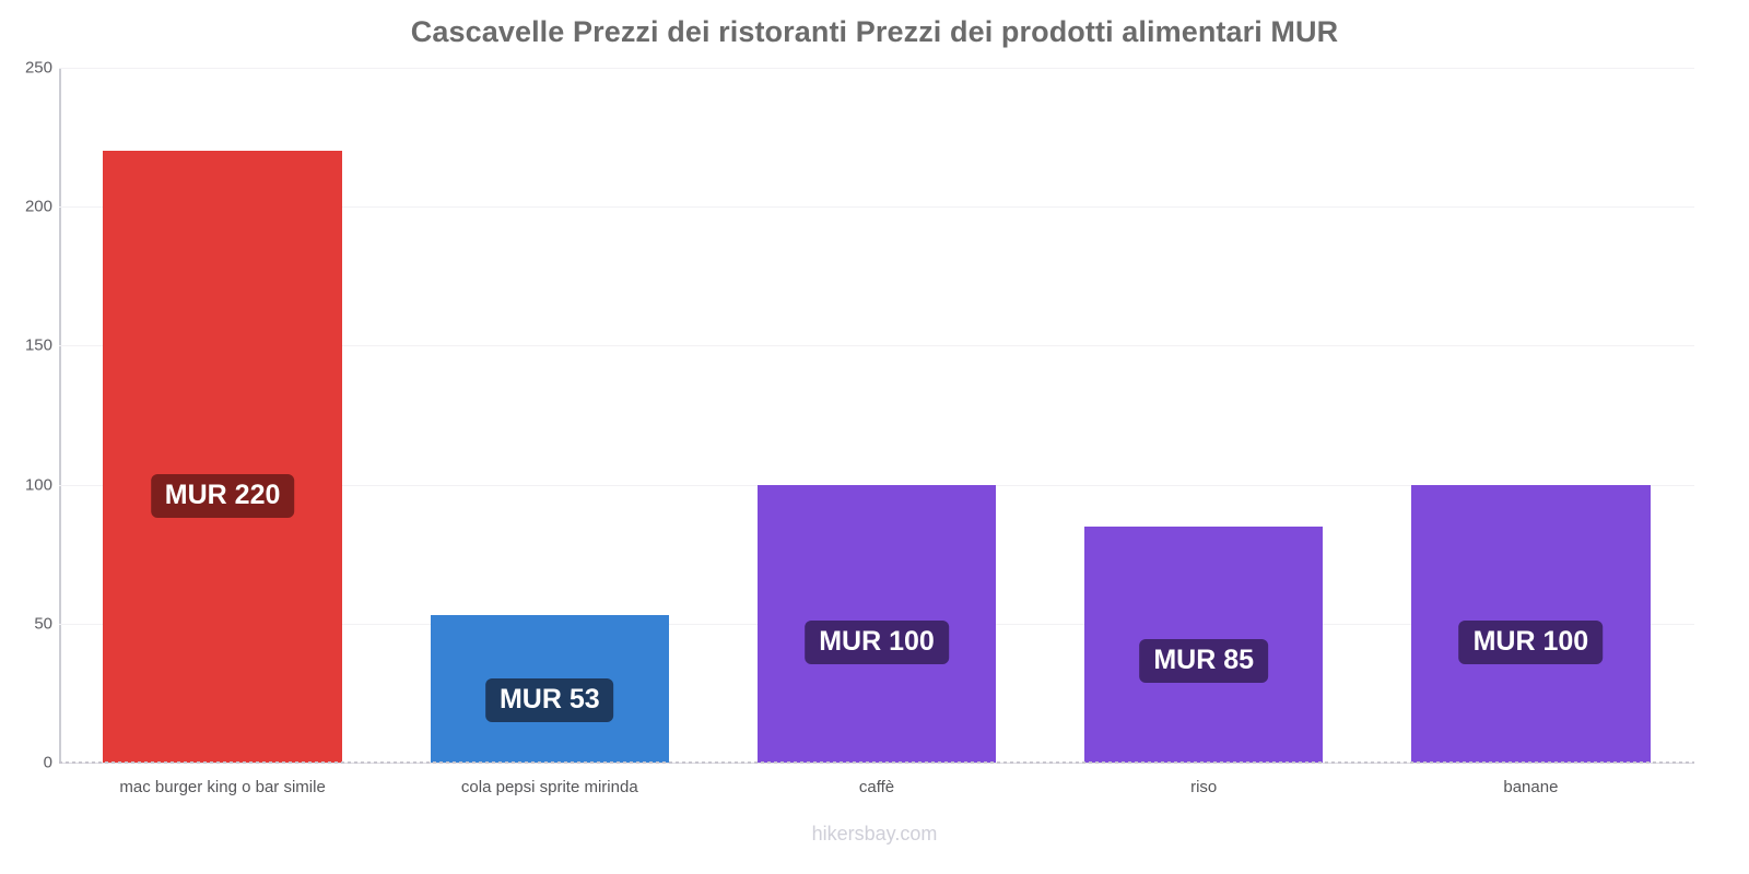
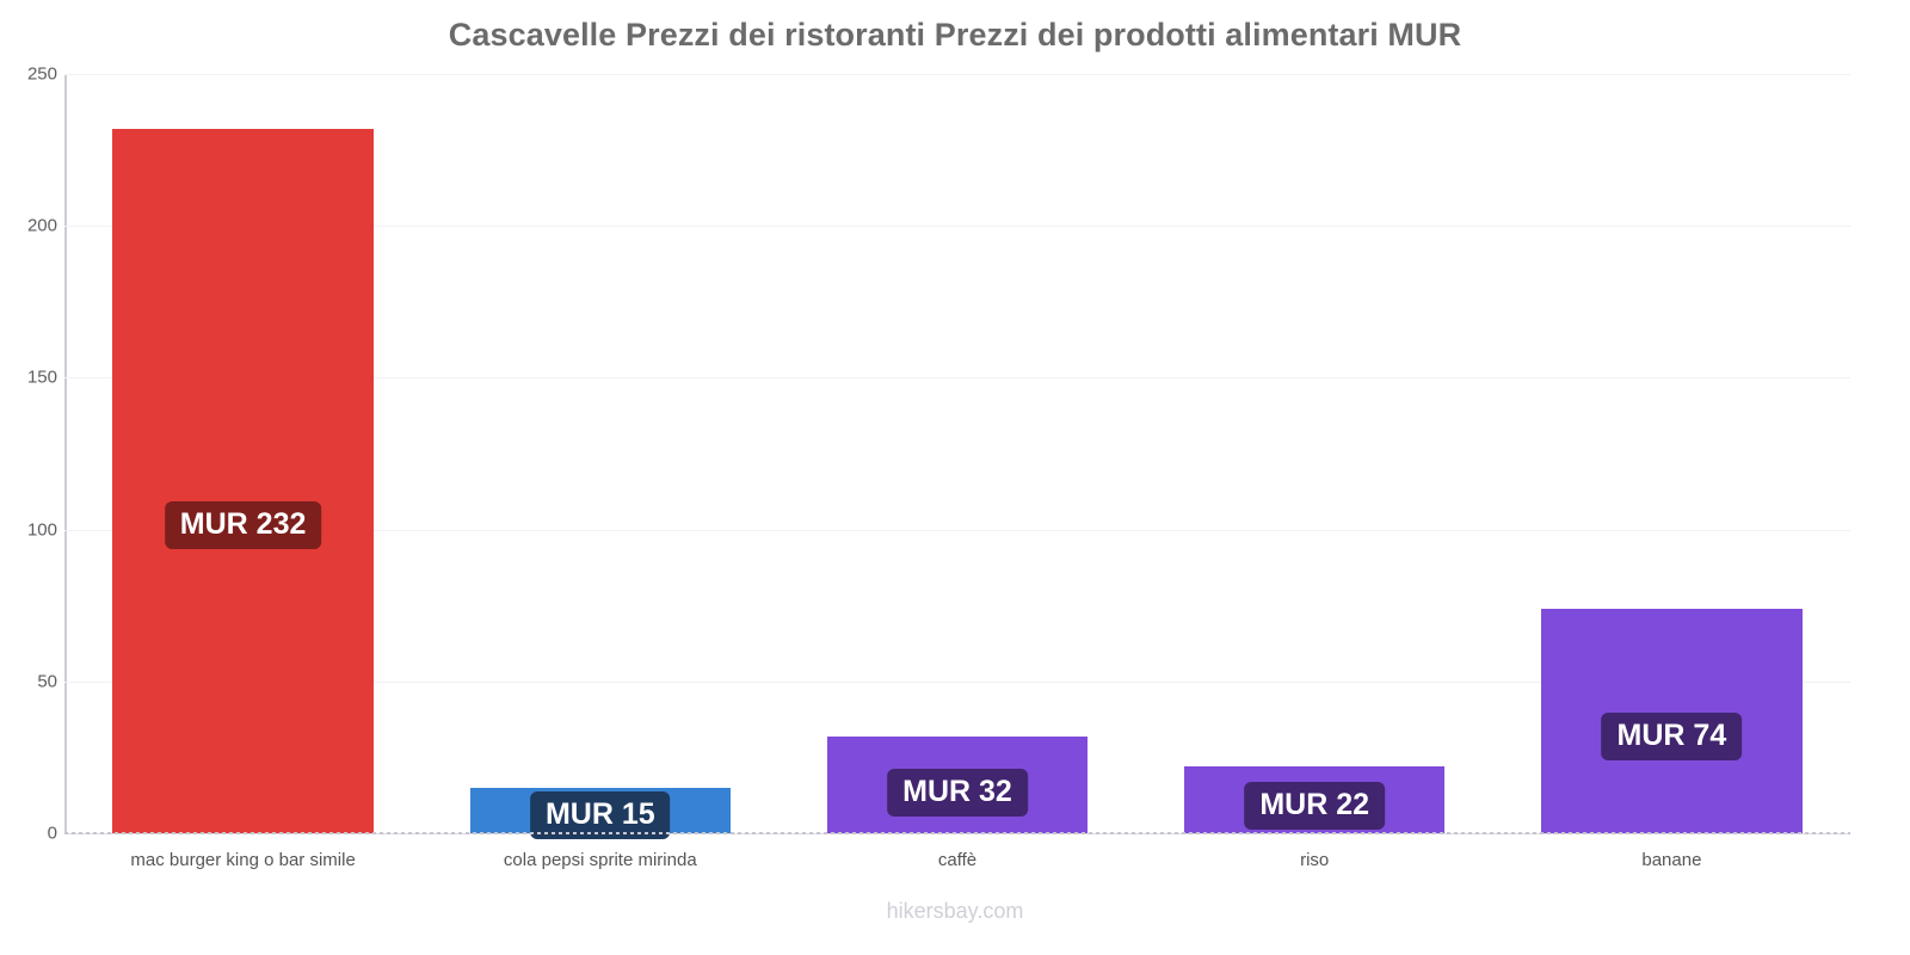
mac burger king o bar simile: 220 -> 232
cola pepsi sprite mirinda: 53 -> 15
caffè: 100 -> 32
riso: 85 -> 22
banane: 100 -> 74
